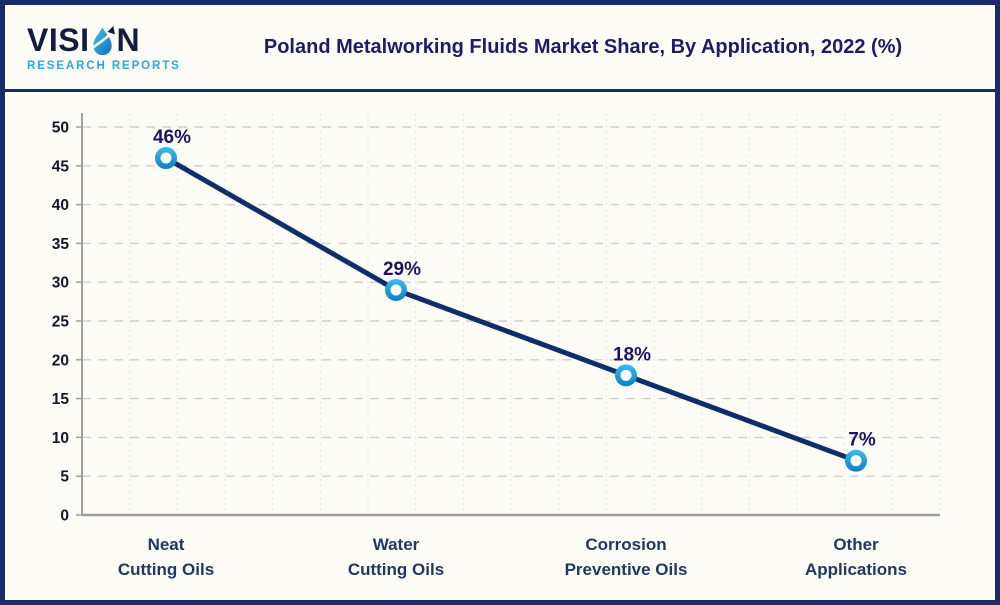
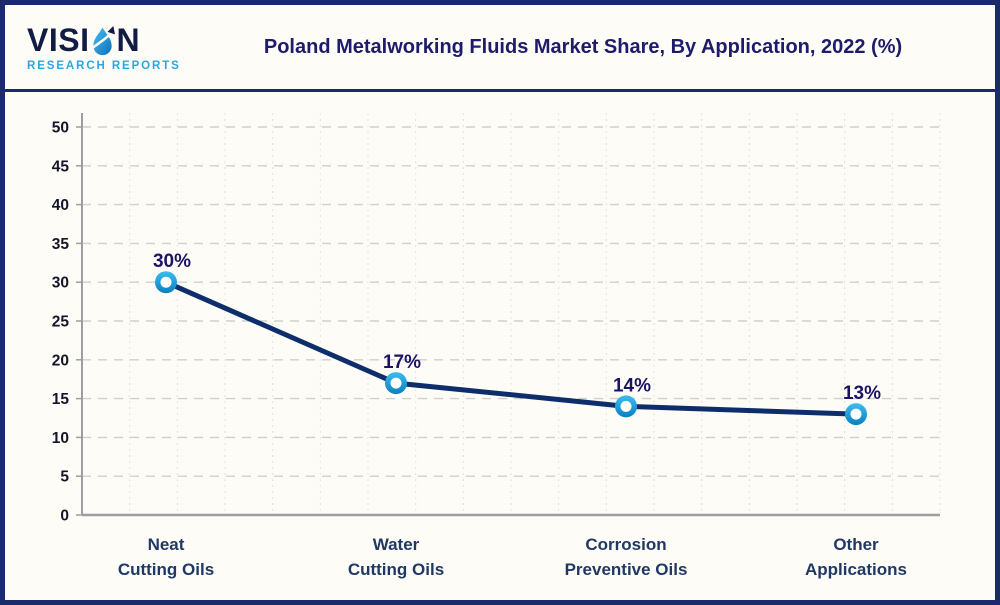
Neat Cutting Oils: 46% -> 30%
Water Cutting Oils: 29% -> 17%
Corrosion Preventive Oils: 18% -> 14%
Other Applications: 7% -> 13%
